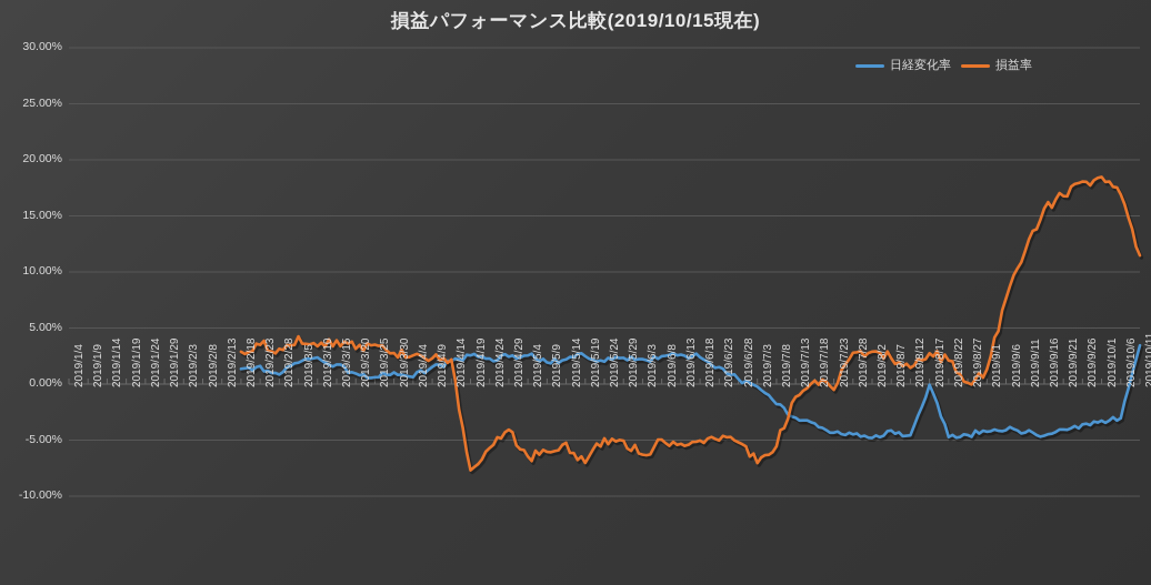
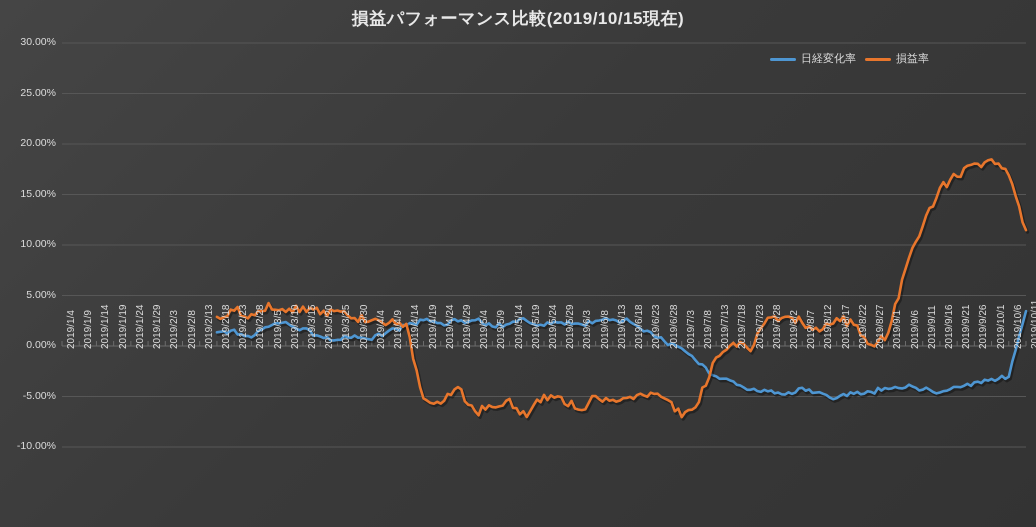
損益率/2019/4/19: -7.7% -> -5.2%
日経変化率/2019/8/17: -0.1% -> -5.2%
